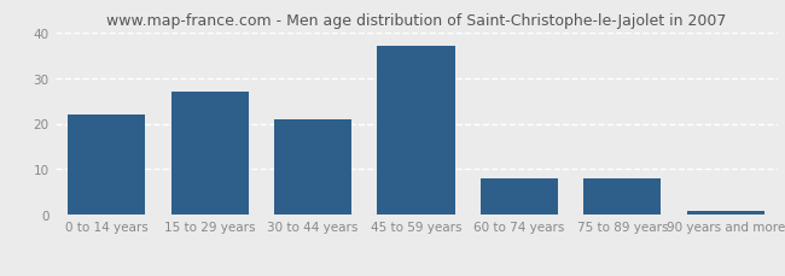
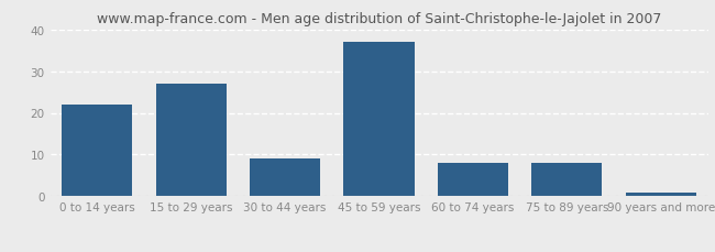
30 to 44 years: 21 -> 9
